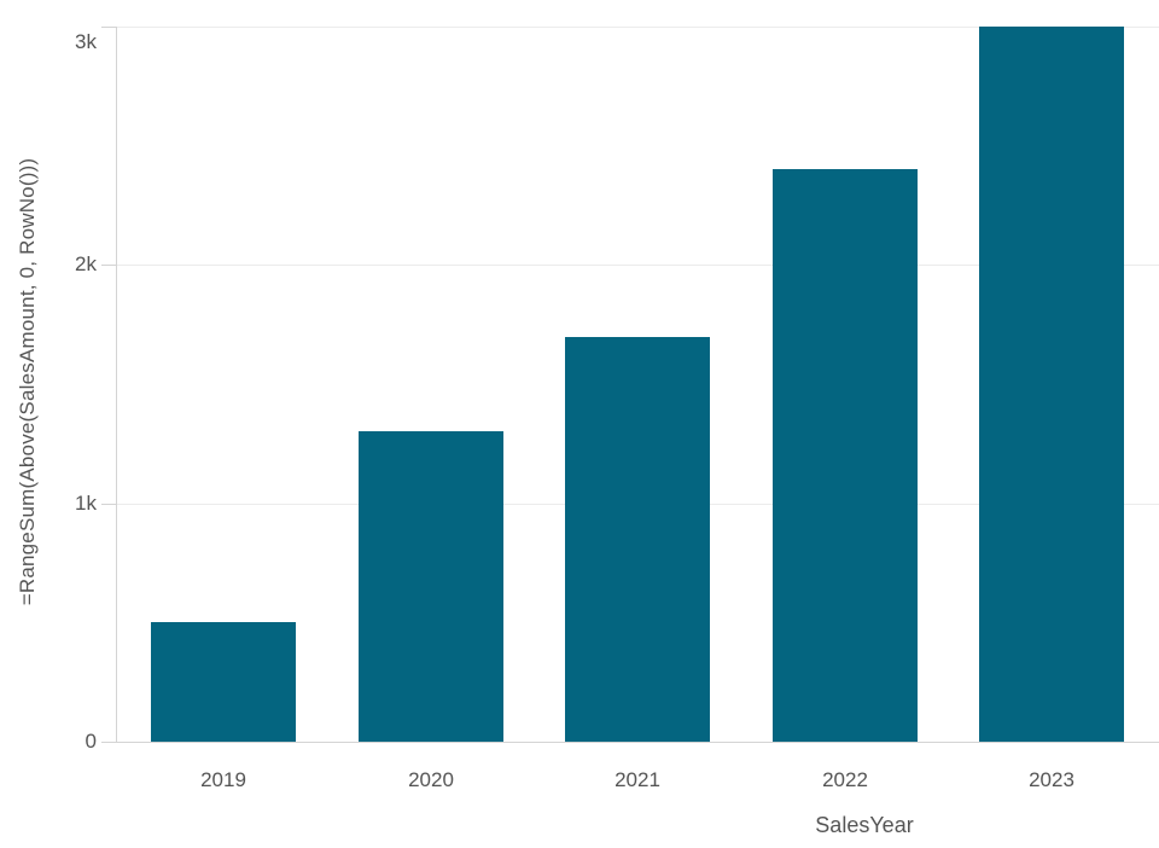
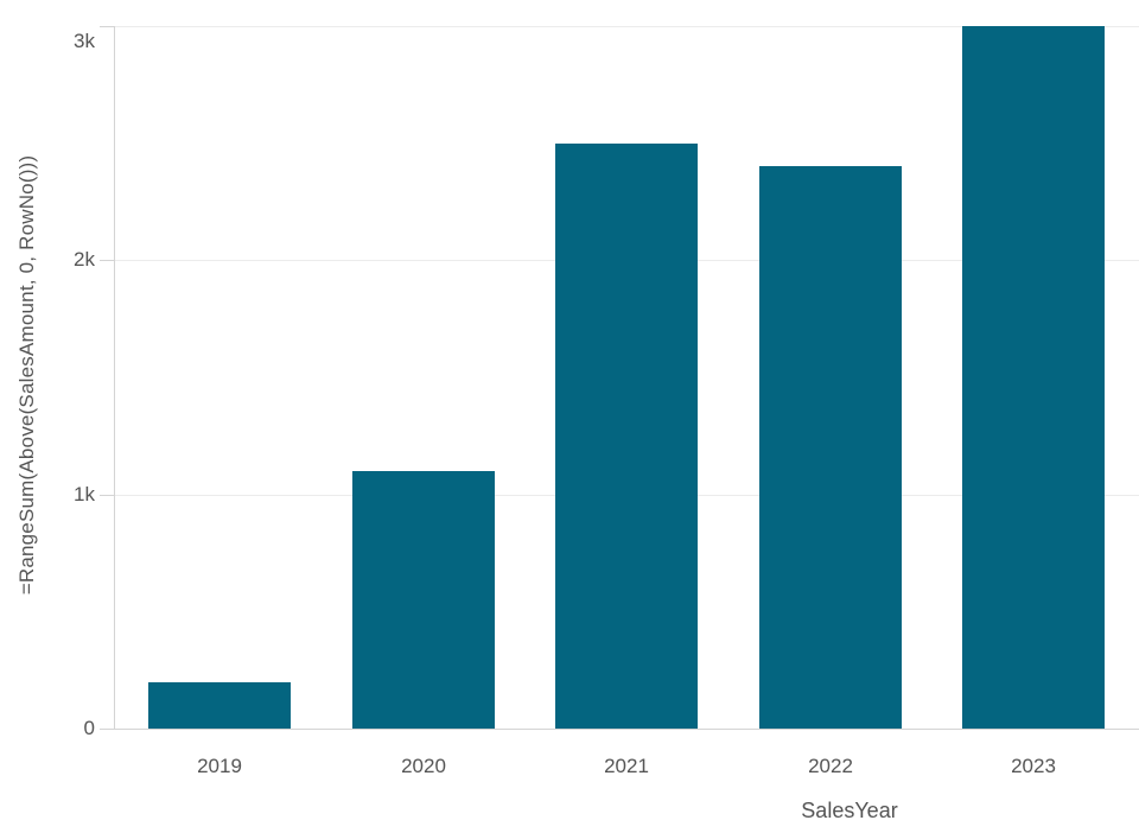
2019: 0.5k -> 0.2k
2020: 1.3k -> 1.1k
2021: 1.7k -> 2.5k
